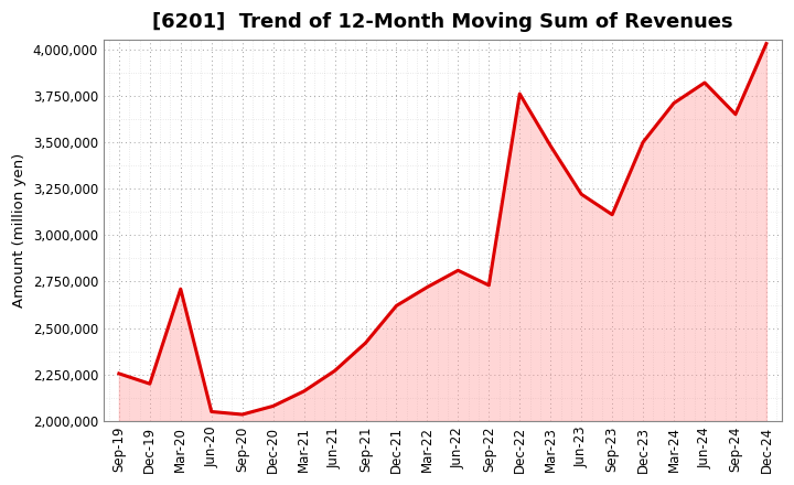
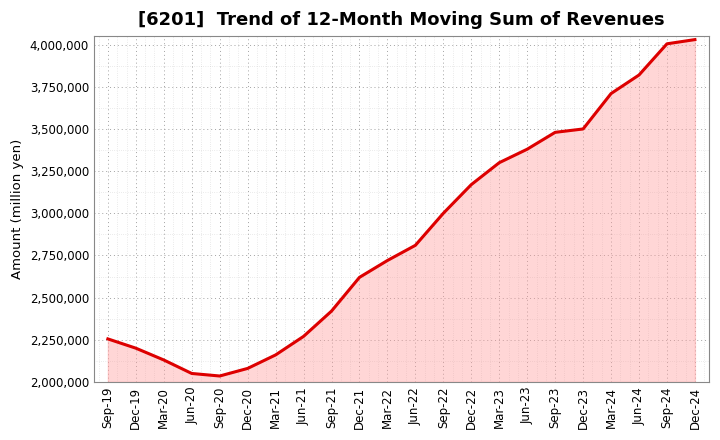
Mar-20: 2,710,000 -> 2,130,000
Sep-22: 2,730,000 -> 3,000,000
Dec-22: 3,760,000 -> 3,170,000
Mar-23: 3,480,000 -> 3,300,000
Jun-23: 3,220,000 -> 3,380,000
Sep-23: 3,110,000 -> 3,480,000
Sep-24: 3,650,000 -> 4,000,000
